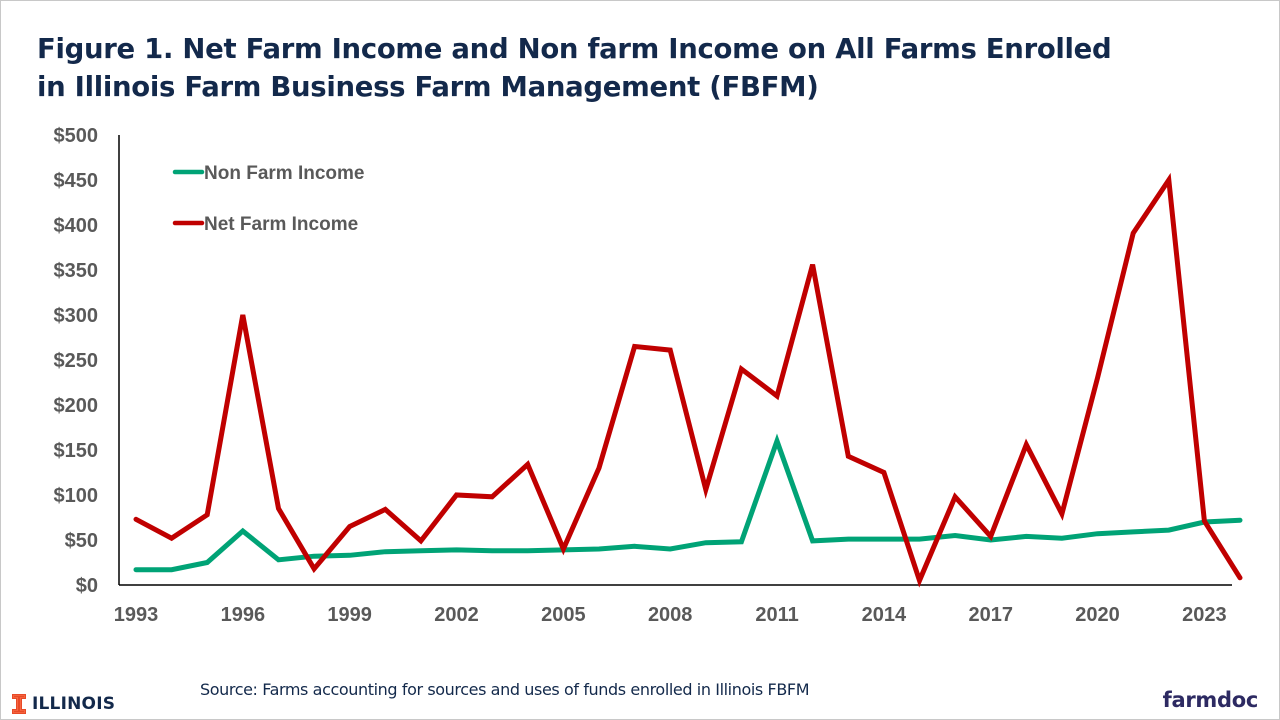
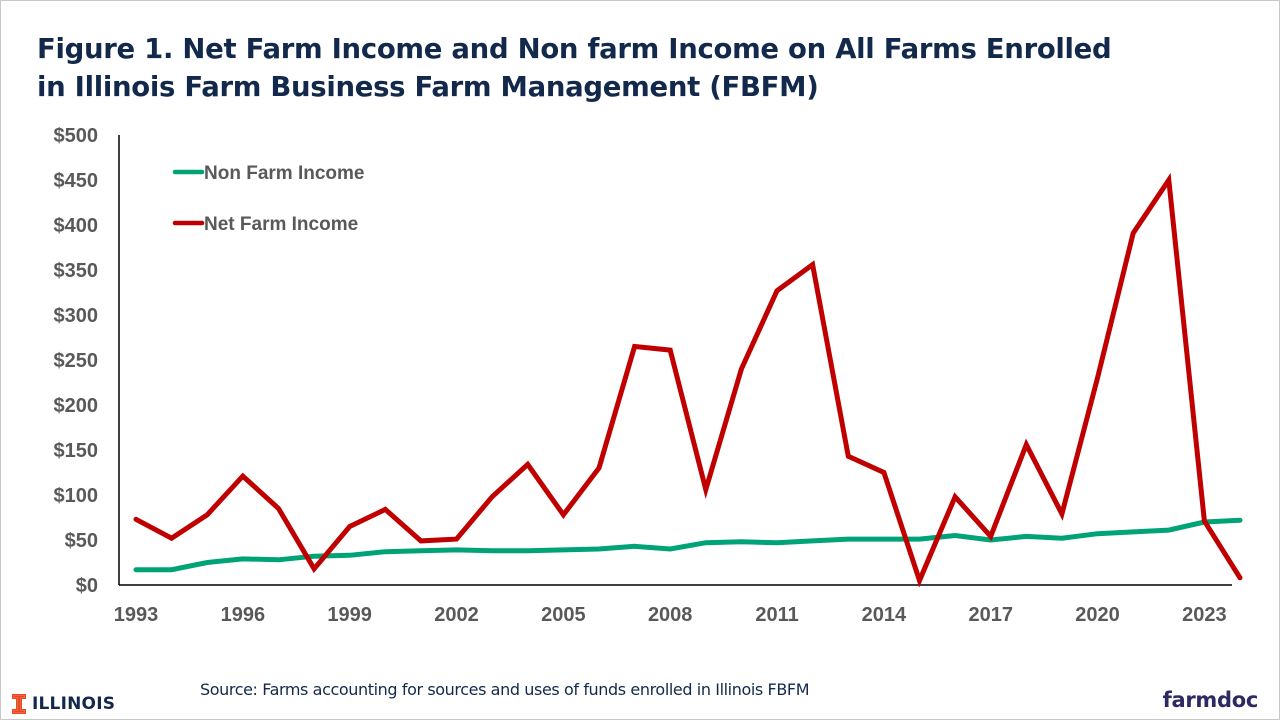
Non Farm Income/1996: $60 -> $30
Net Farm Income/1996: $300 -> $120
Net Farm Income/2002: $100 -> $50
Net Farm Income/2005: $40 -> $80
Non Farm Income/2011: $160 -> $50
Net Farm Income/2011: $210 -> $330
